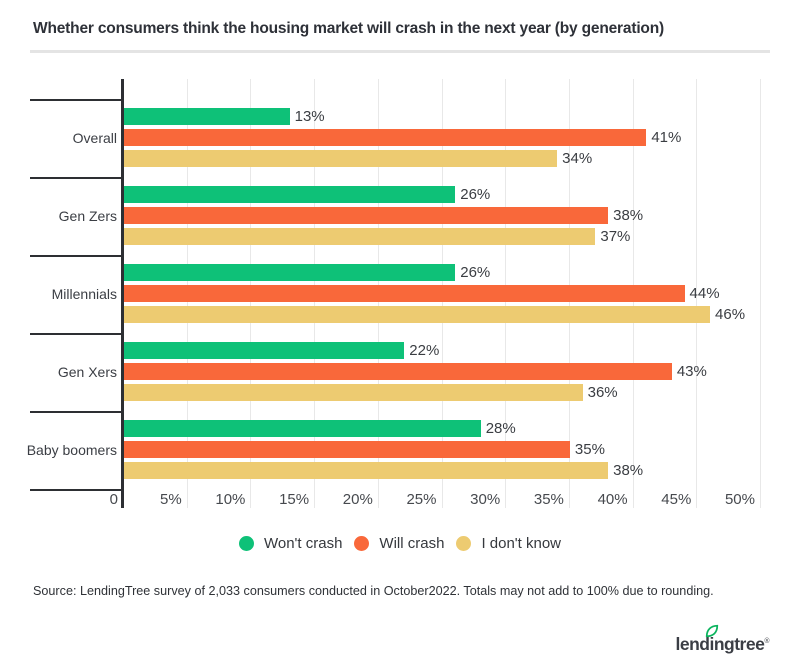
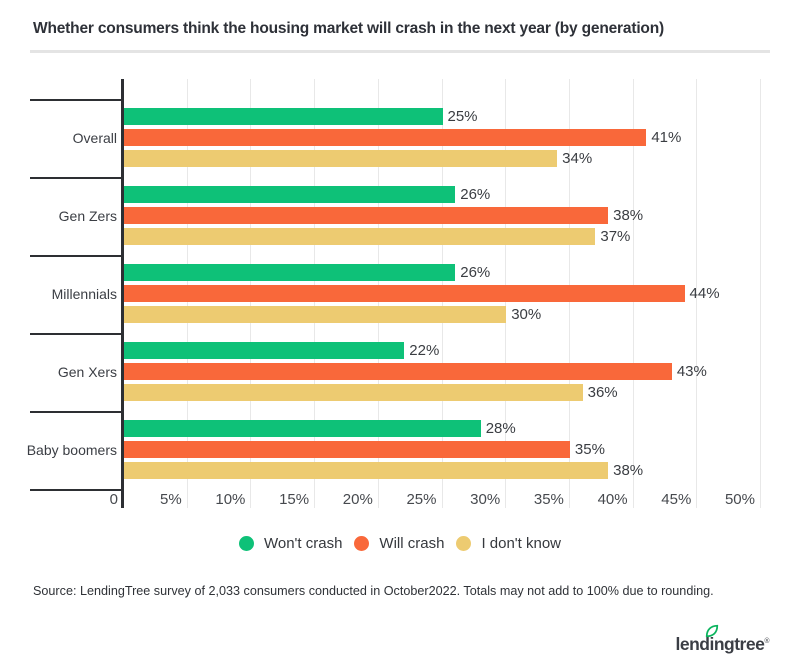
Won't crash/Overall: 13% -> 25%
I don't know/Millennials: 46% -> 30%
